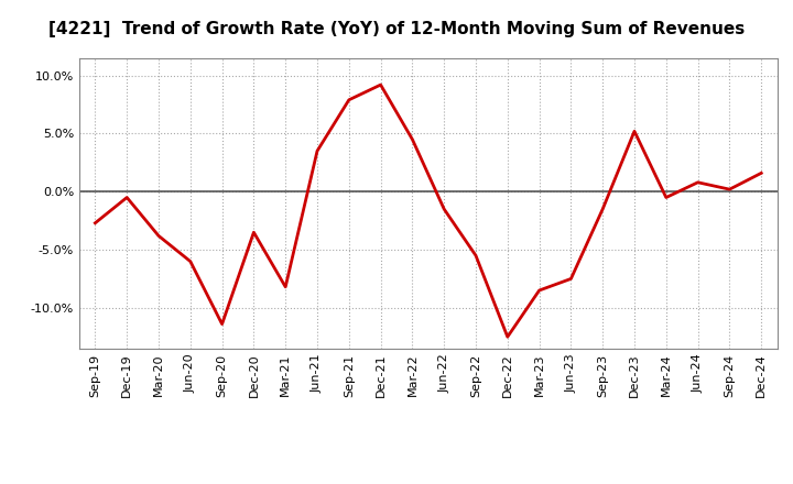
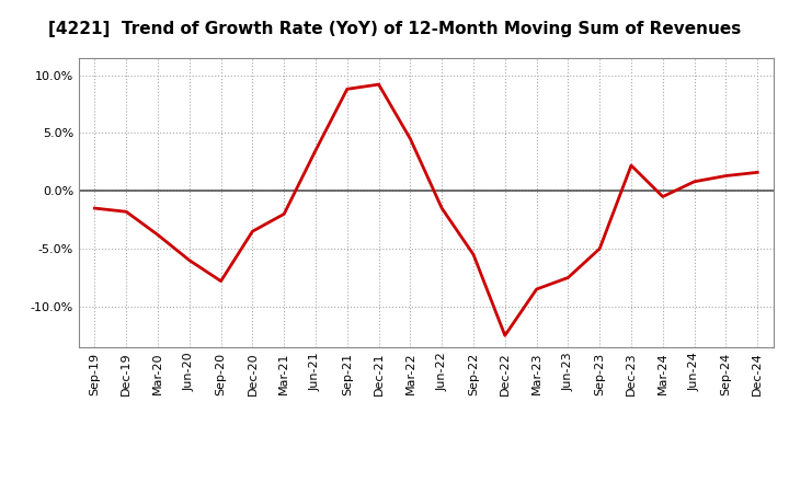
Sep-19: -2.7% -> -1.5%
Dec-19: -0.5% -> -1.8%
Sep-20: -11.4% -> -7.8%
Mar-21: -8.2% -> -2.0%
Sep-21: 7.9% -> 8.8%
Sep-23: -1.5% -> -5.0%
Dec-23: 5.2% -> 2.2%
Sep-24: 0.2% -> 1.3%
